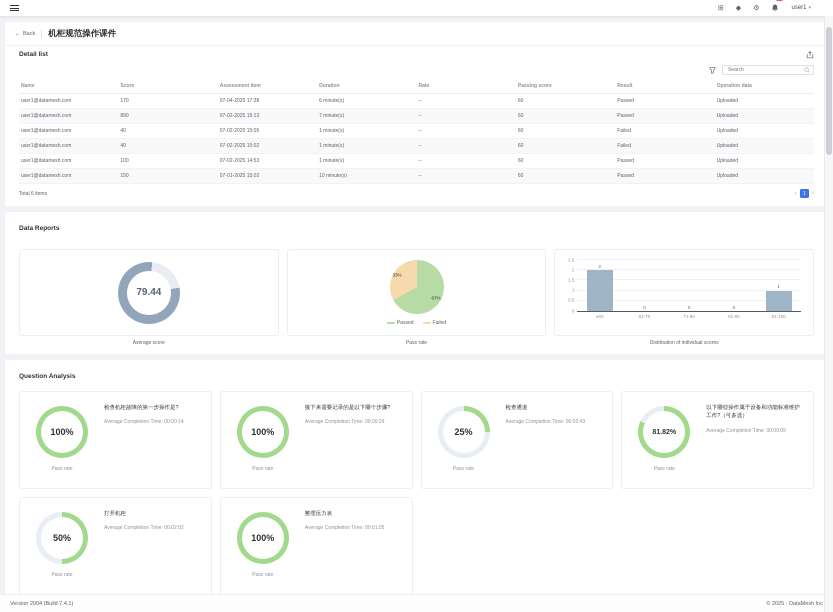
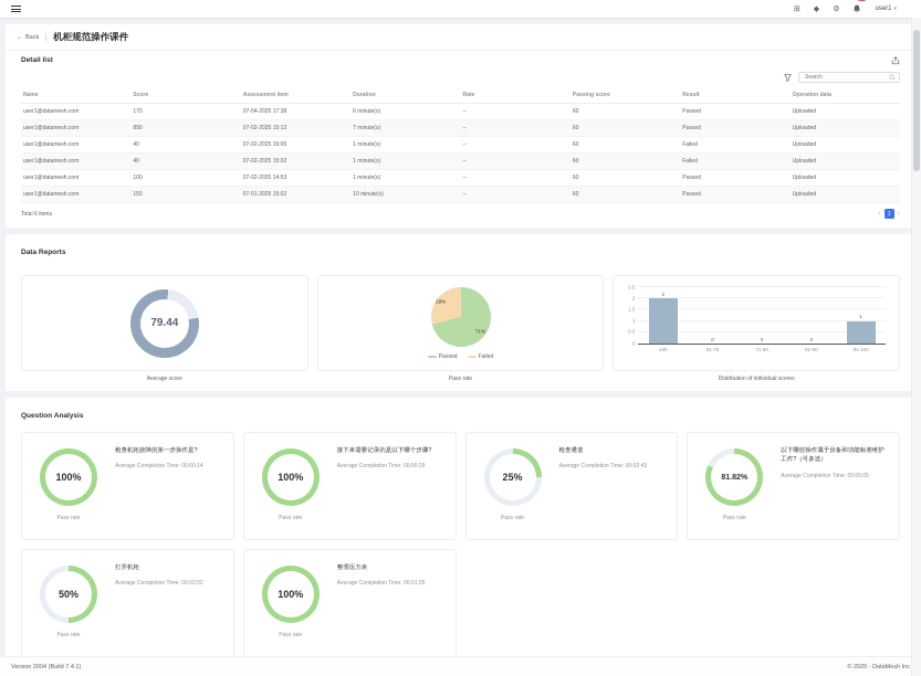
Pass rate/Passed: 67% -> 71%
Pass rate/Failed: 33% -> 29%
